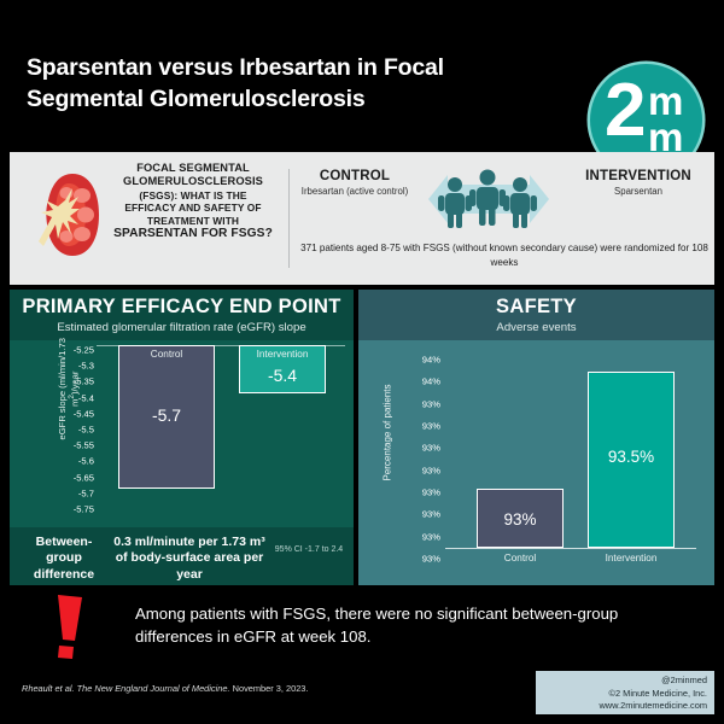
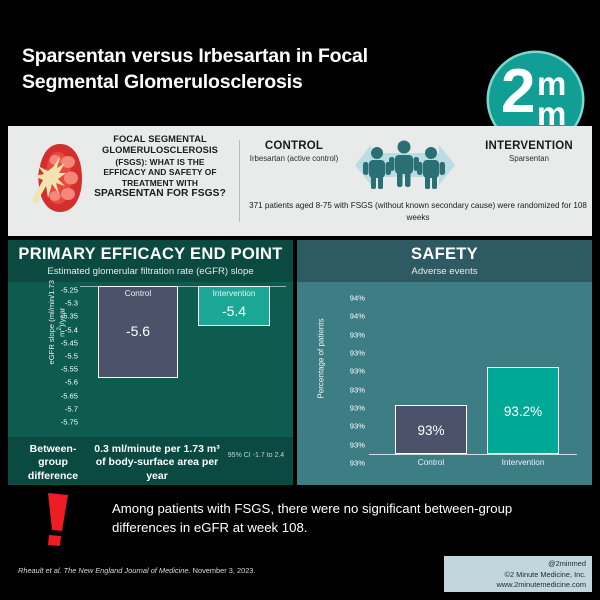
PRIMARY EFFICACY END POINT/Control: -5.7 -> -5.6
SAFETY/Intervention: 93.5% -> 93.2%
